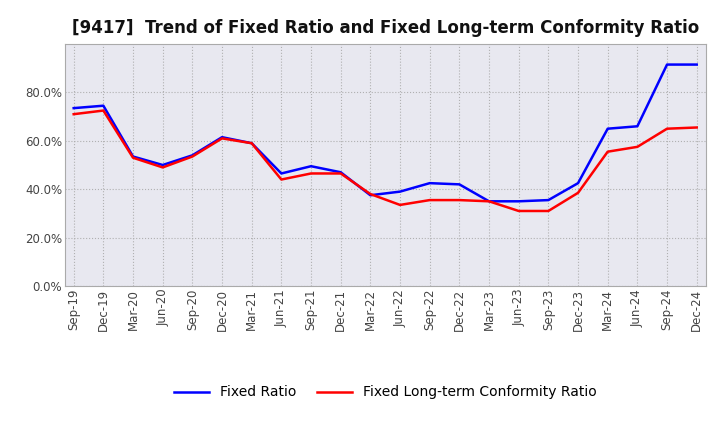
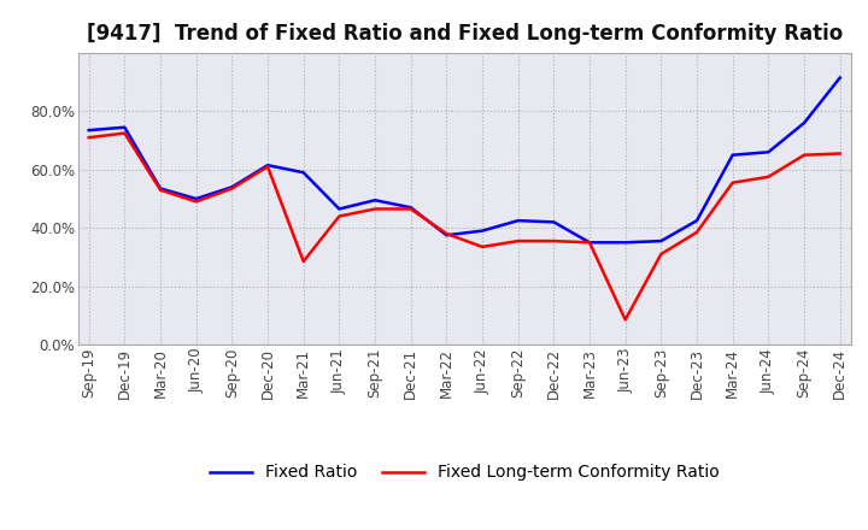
Fixed Long-term Conformity Ratio/Mar-21: 59.0% -> 28.5%
Fixed Long-term Conformity Ratio/Jun-23: 31.0% -> 8.5%
Fixed Ratio/Sep-24: 91.5% -> 76.0%
